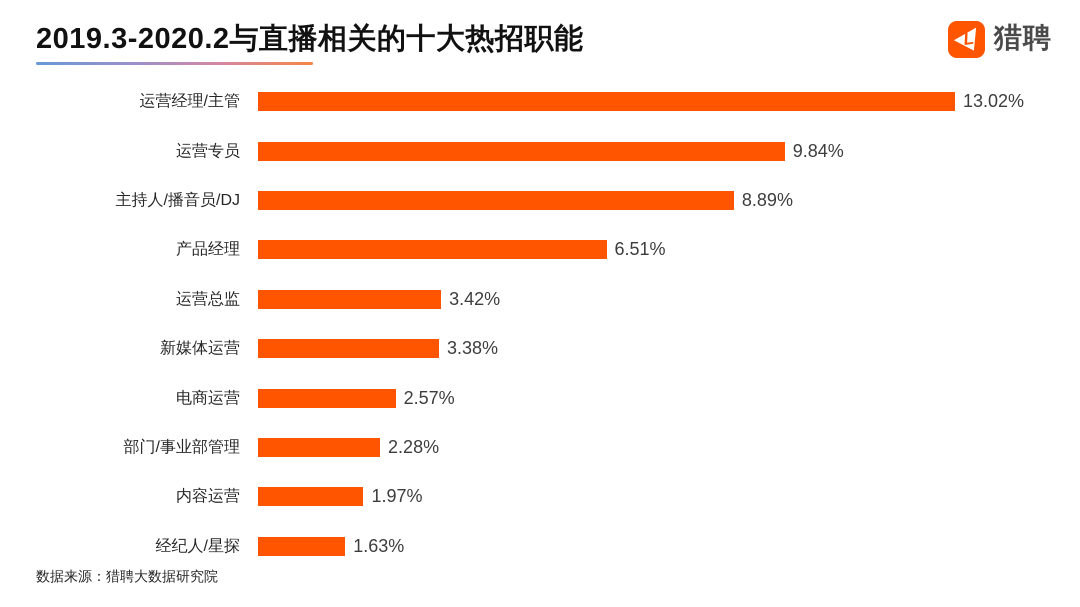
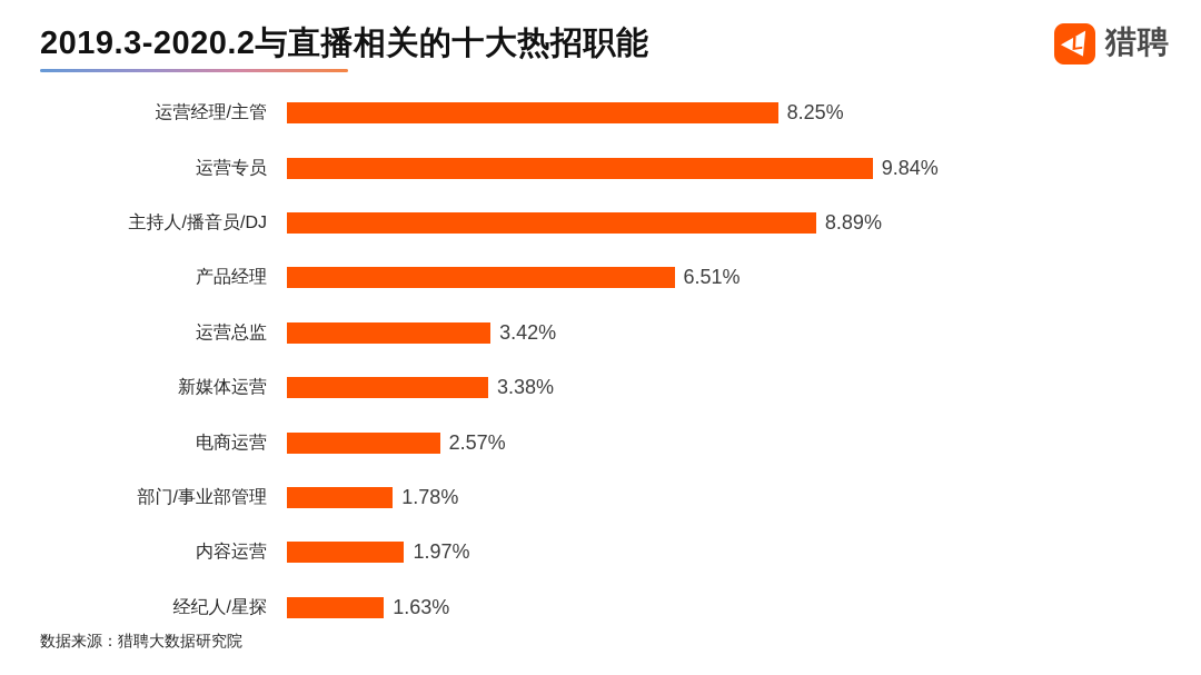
运营经理/主管: 13.02% -> 8.25%
部门/事业部管理: 2.28% -> 1.78%
